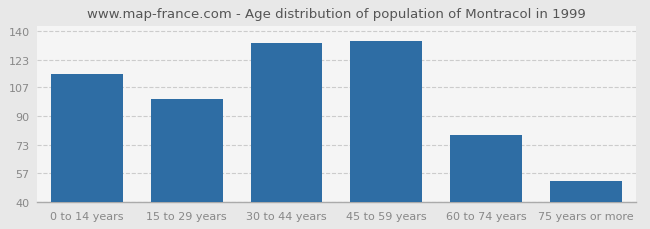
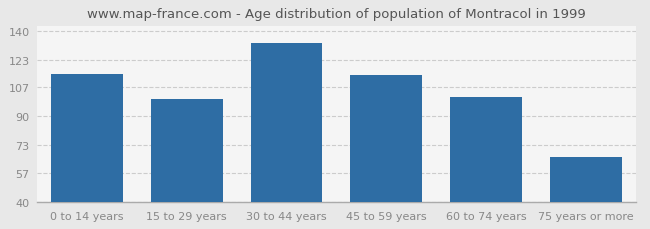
45 to 59 years: 134 -> 114
60 to 74 years: 79 -> 101
75 years or more: 52 -> 66
